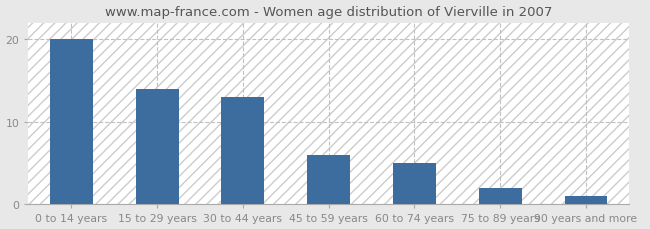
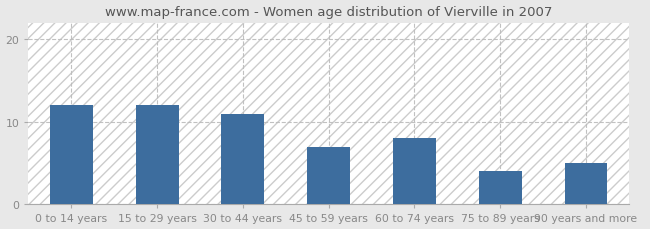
0 to 14 years: 20 -> 12
15 to 29 years: 14 -> 12
30 to 44 years: 13 -> 11
45 to 59 years: 6 -> 7
60 to 74 years: 5 -> 8
75 to 89 years: 2 -> 4
90 years and more: 1 -> 5
